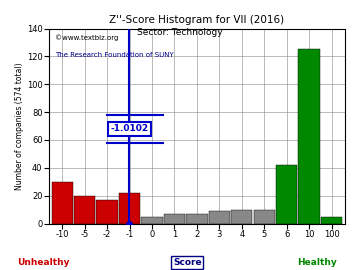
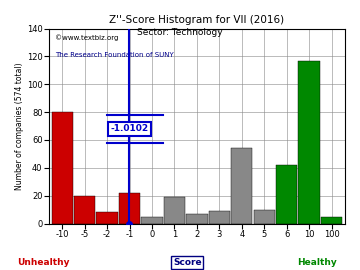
-10: 30 -> 80
-2: 17 -> 8
1: 7 -> 19
4: 10 -> 54
10: 125 -> 117
